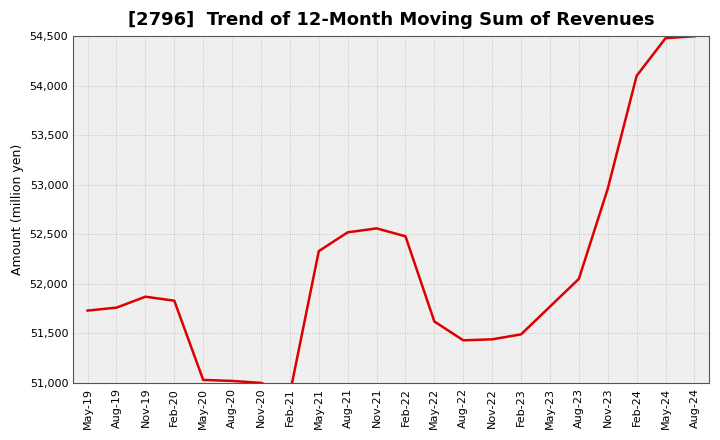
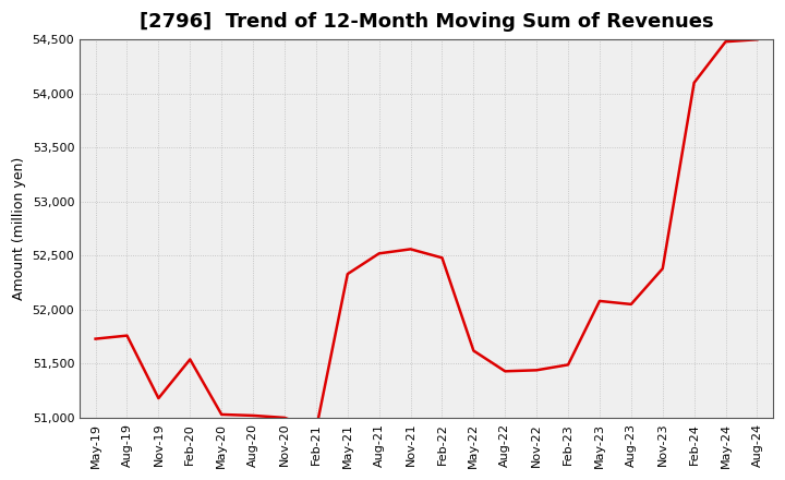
Nov-19: 51,870 -> 51,180
Feb-20: 51,830 -> 51,540
May-23: 51,770 -> 52,080
Nov-23: 52,960 -> 52,380
